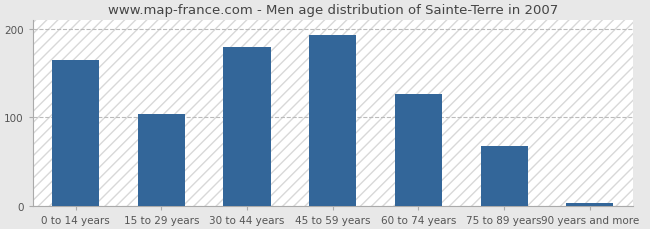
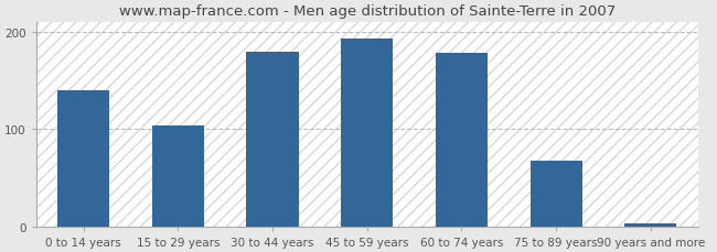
0 to 14 years: 165 -> 140
60 to 74 years: 127 -> 178
